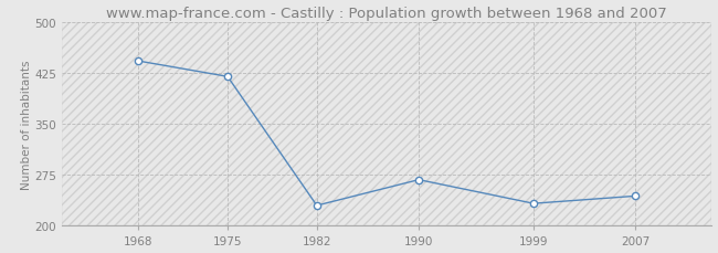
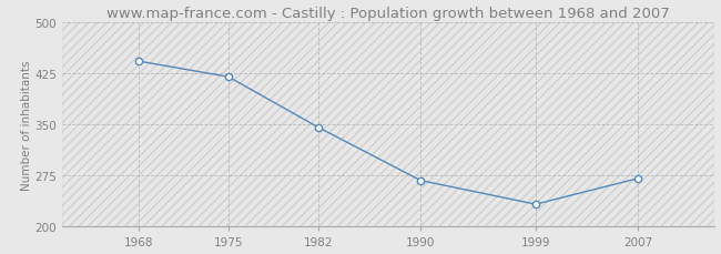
1982: 230 -> 346
2007: 244 -> 271
